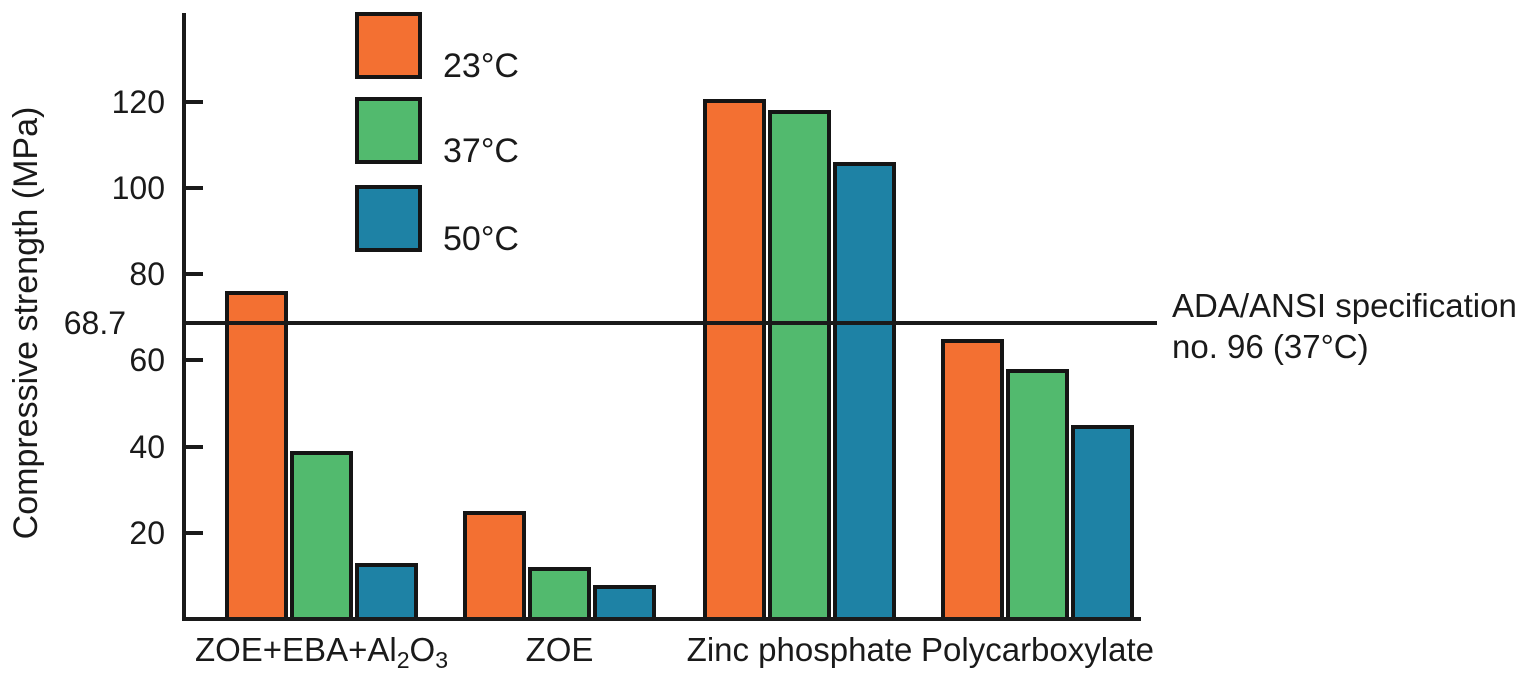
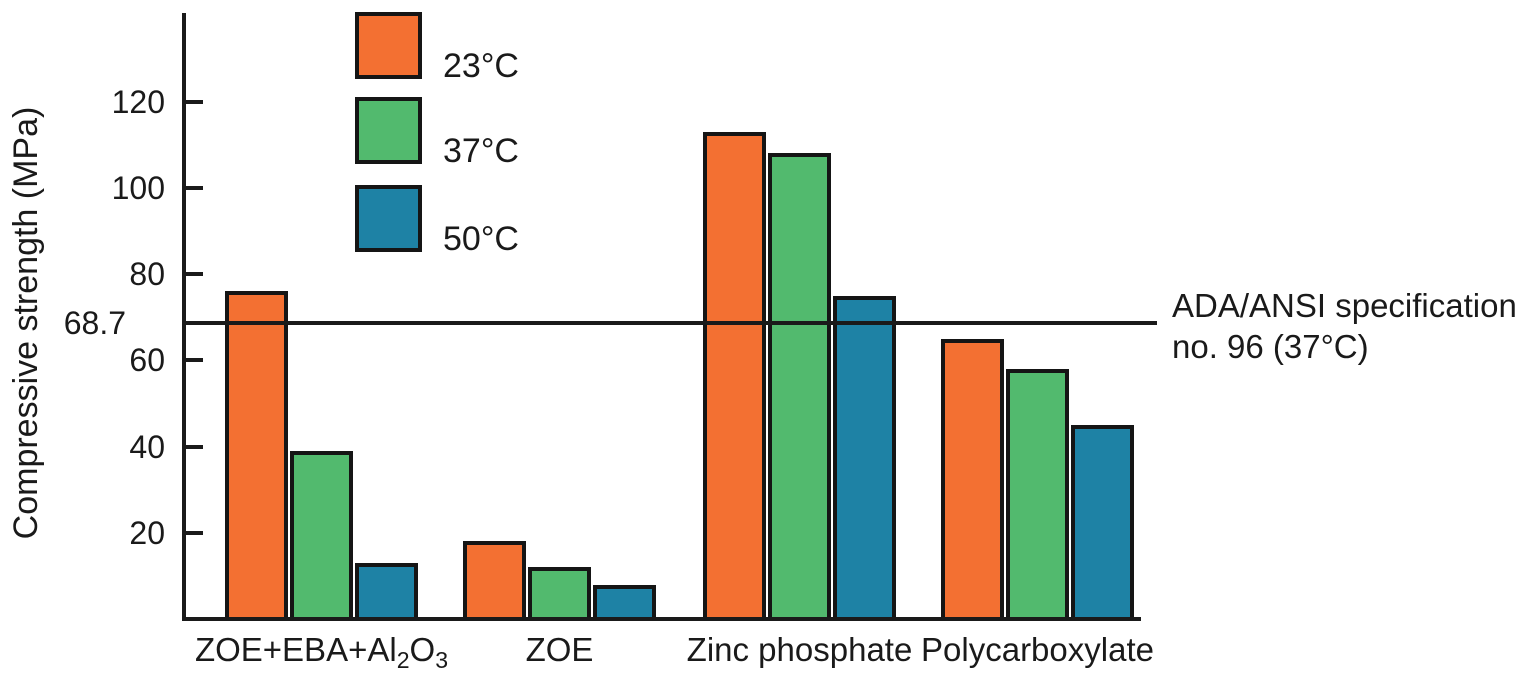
23°C/ZOE: 25 -> 18
23°C/Zinc phosphate: 120 -> 113
37°C/Zinc phosphate: 118 -> 108
50°C/Zinc phosphate: 106 -> 75
